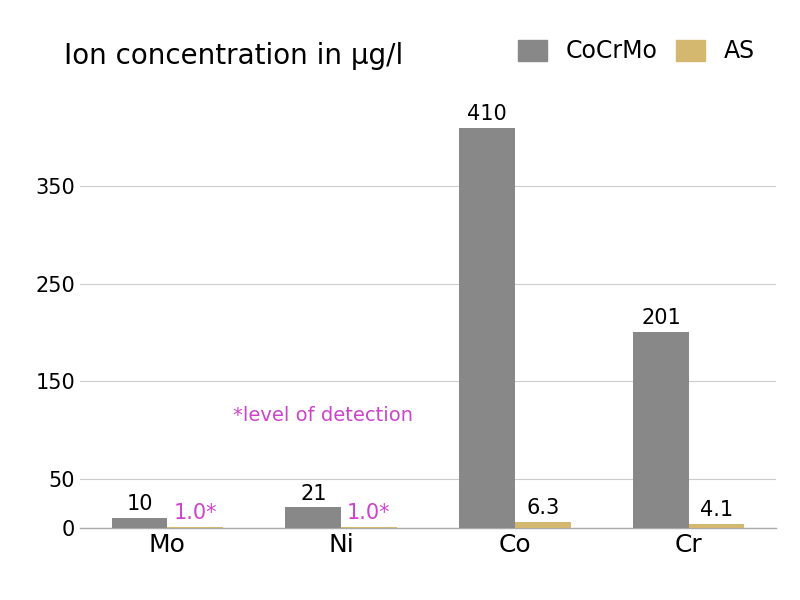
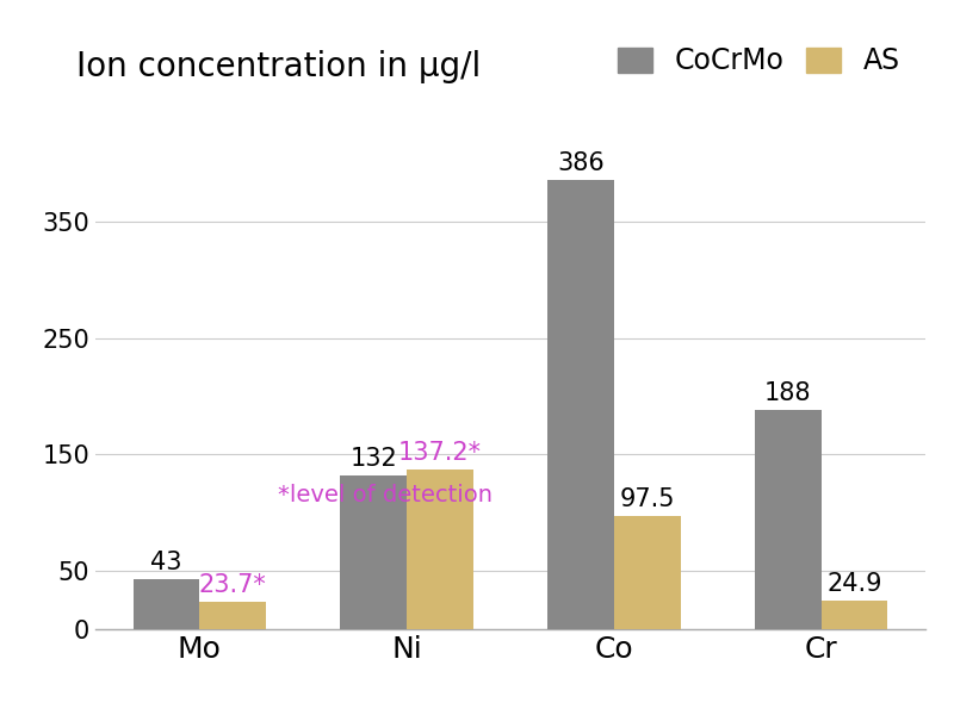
CoCrMo/Mo: 10 -> 43
AS/Mo: 1.0* -> 23.7*
CoCrMo/Ni: 21 -> 132
AS/Ni: 1.0* -> 137.2*
CoCrMo/Co: 410 -> 386
AS/Co: 6.3 -> 97.5
CoCrMo/Cr: 201 -> 188
AS/Cr: 4.1 -> 24.9
